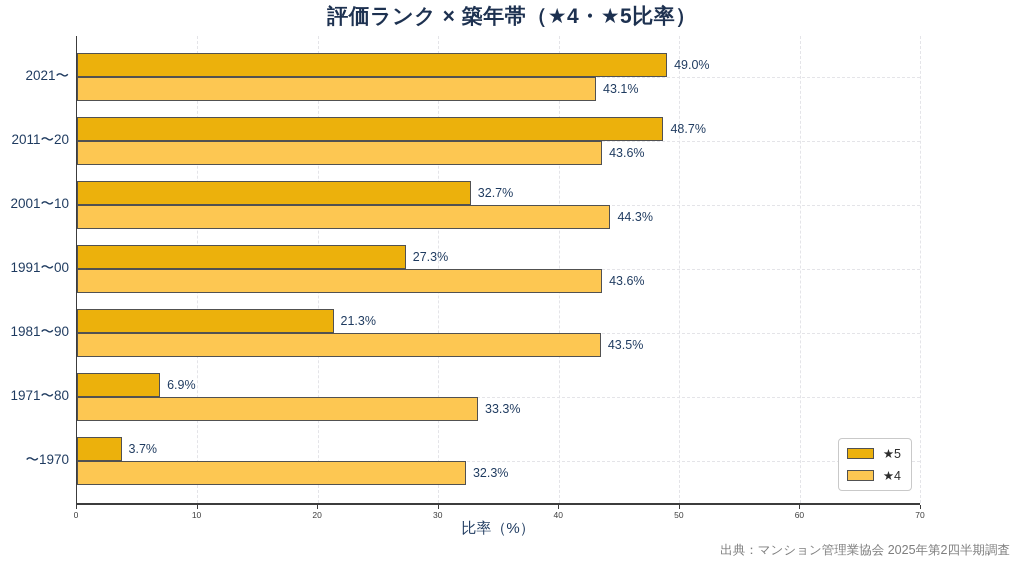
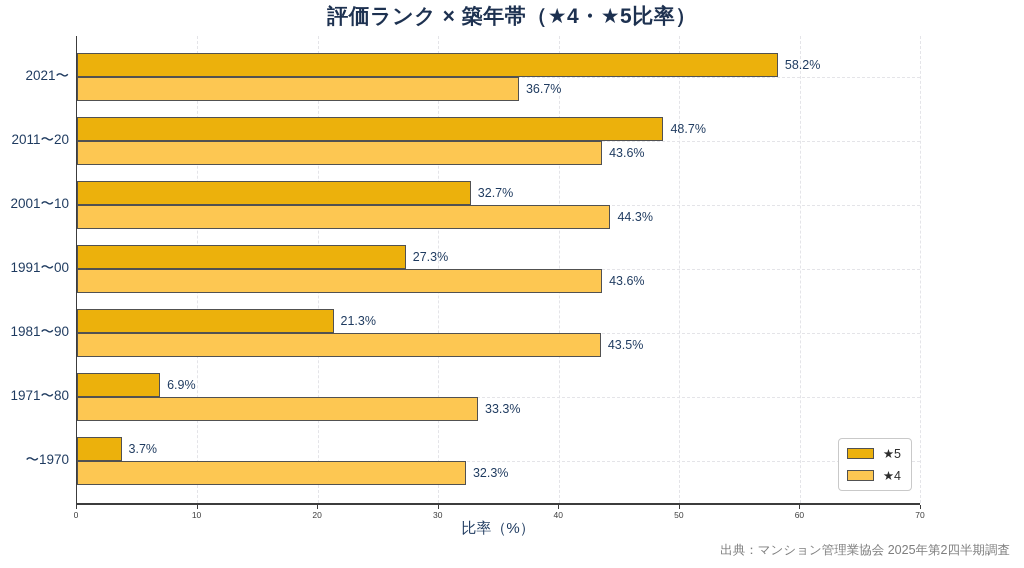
★5/2021〜: 49.0% -> 58.2%
★4/2021〜: 43.1% -> 36.7%
